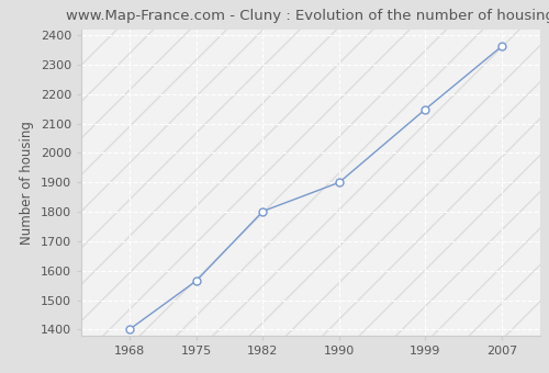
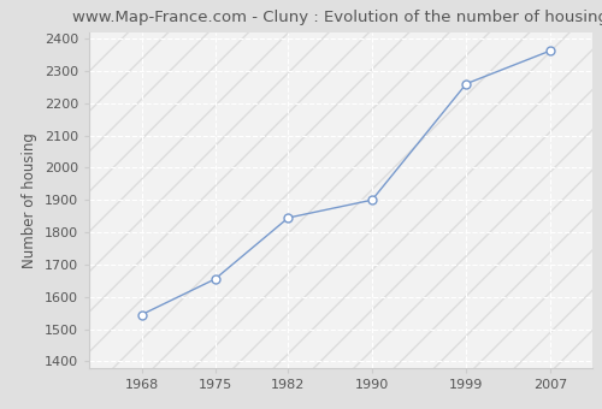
1968: 1400 -> 1545
1975: 1565 -> 1655
1982: 1802 -> 1845
1999: 2148 -> 2260
